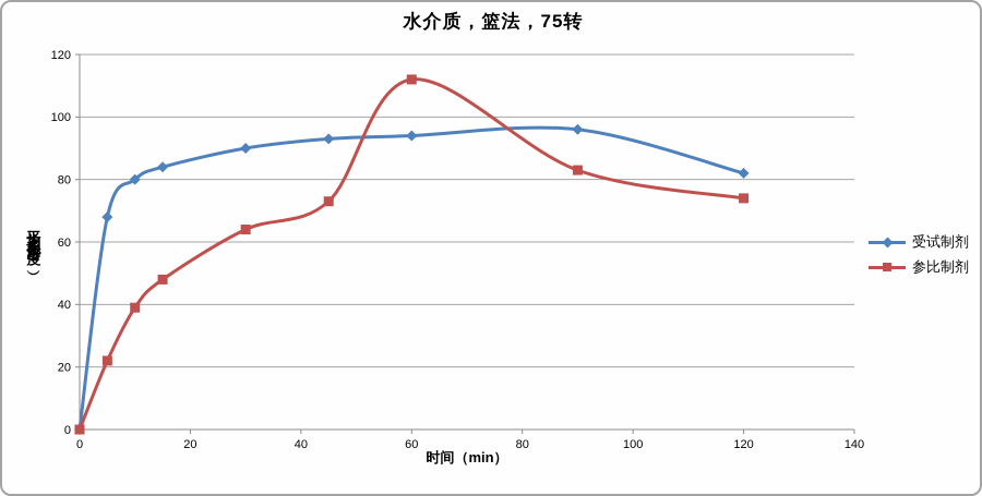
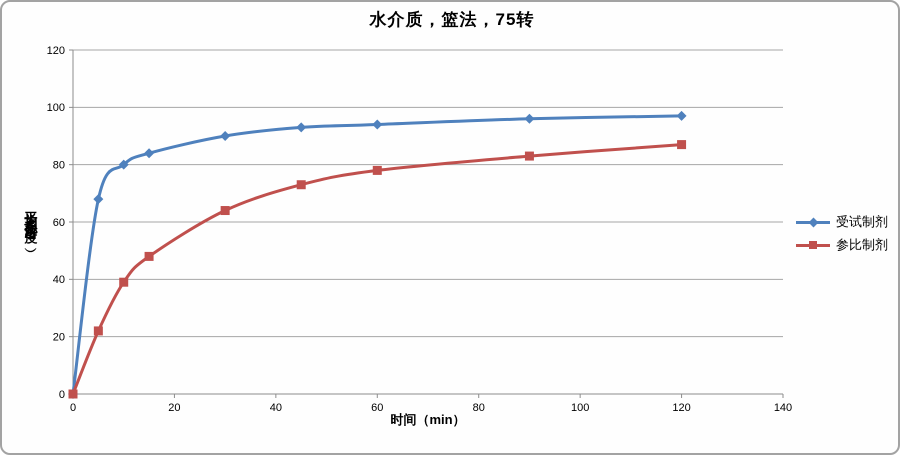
参比制剂/60: 112 -> 78
受试制剂/120: 82 -> 97
参比制剂/120: 74 -> 87
